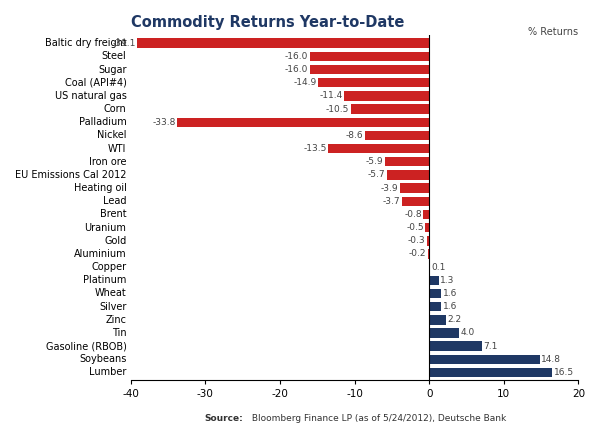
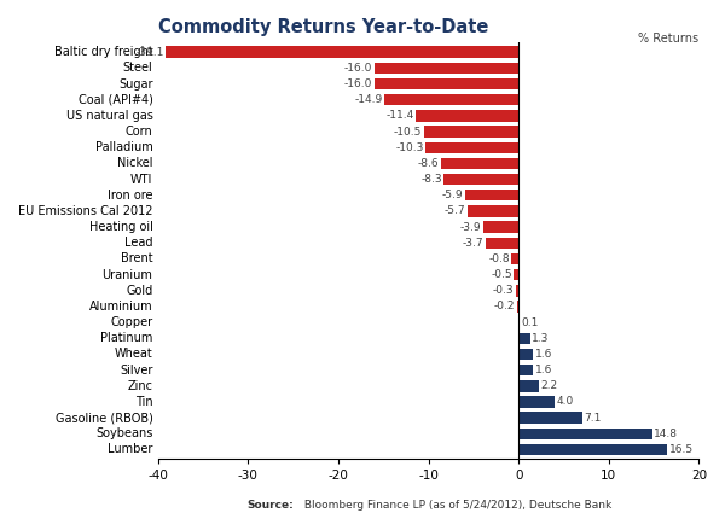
Palladium: -33.8 -> -10.3
WTI: -13.5 -> -8.3
